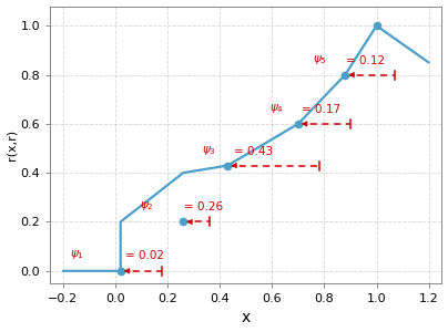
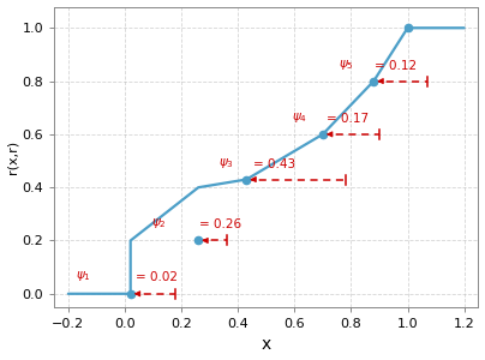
1.2: 0.85 -> 1.00
